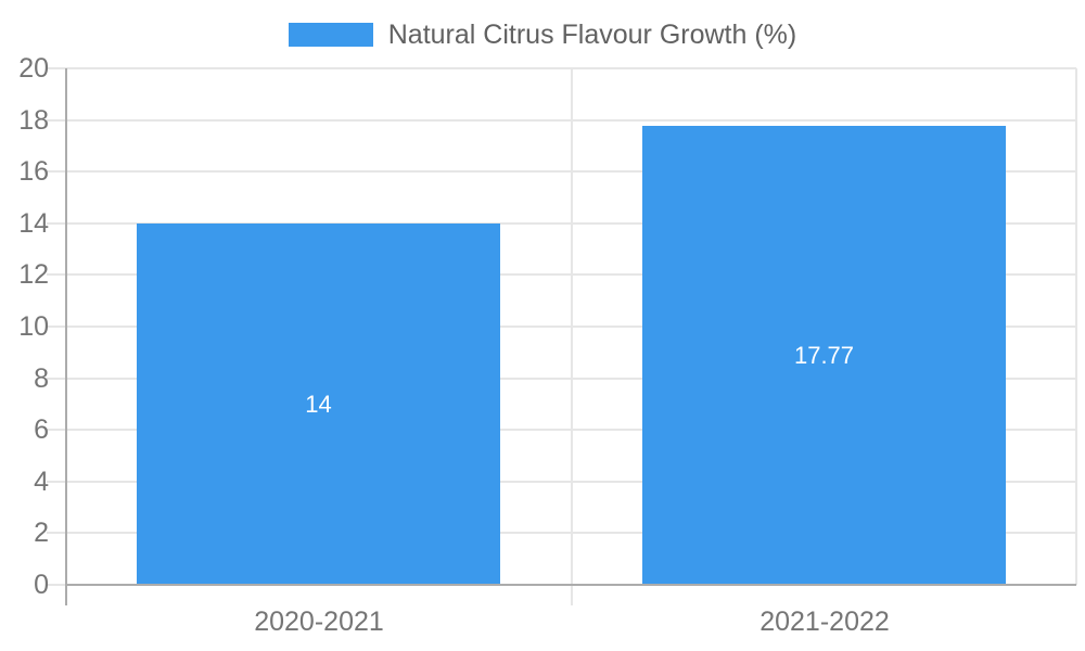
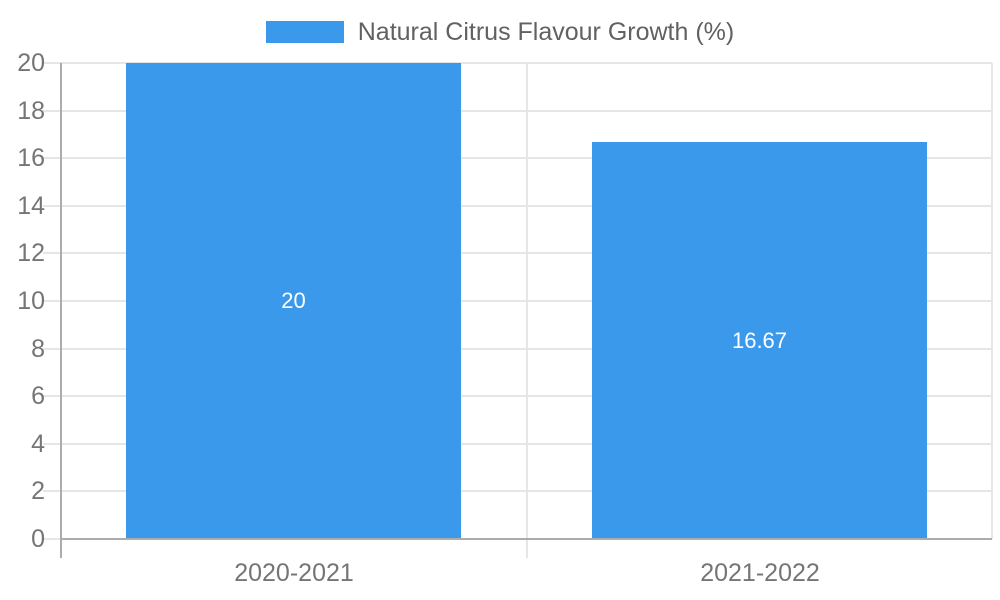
2020-2021: 14 -> 20
2021-2022: 17.77 -> 16.67
